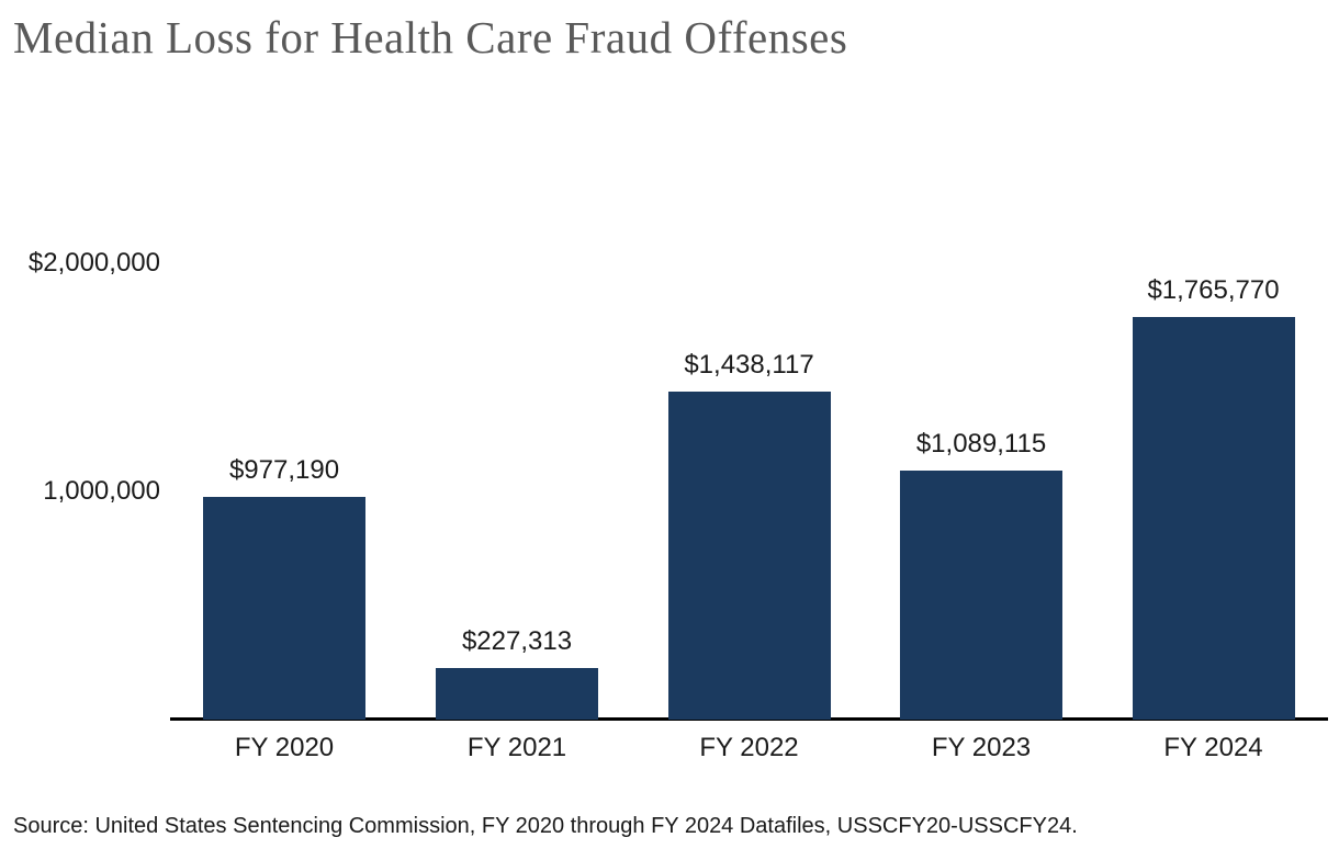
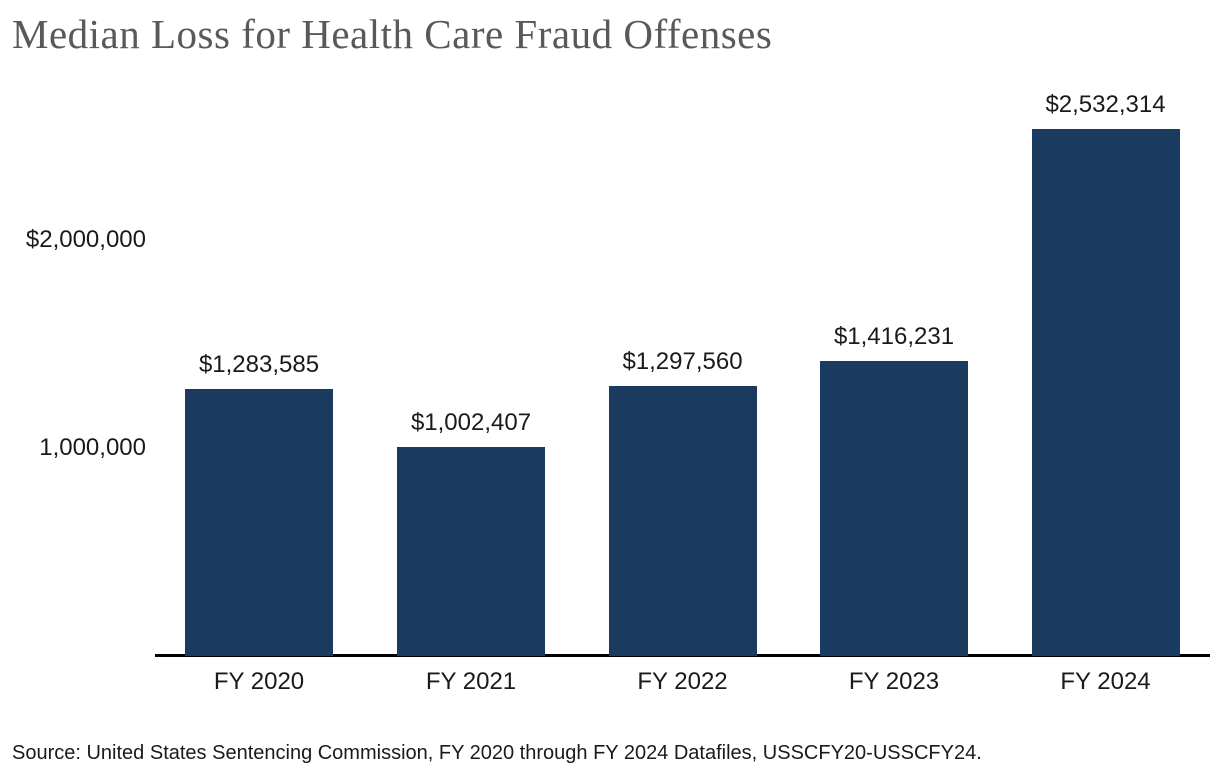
FY 2020: $977,190 -> $1,283,585
FY 2021: $227,313 -> $1,002,407
FY 2022: $1,438,117 -> $1,297,560
FY 2023: $1,089,115 -> $1,416,231
FY 2024: $1,765,770 -> $2,532,314
